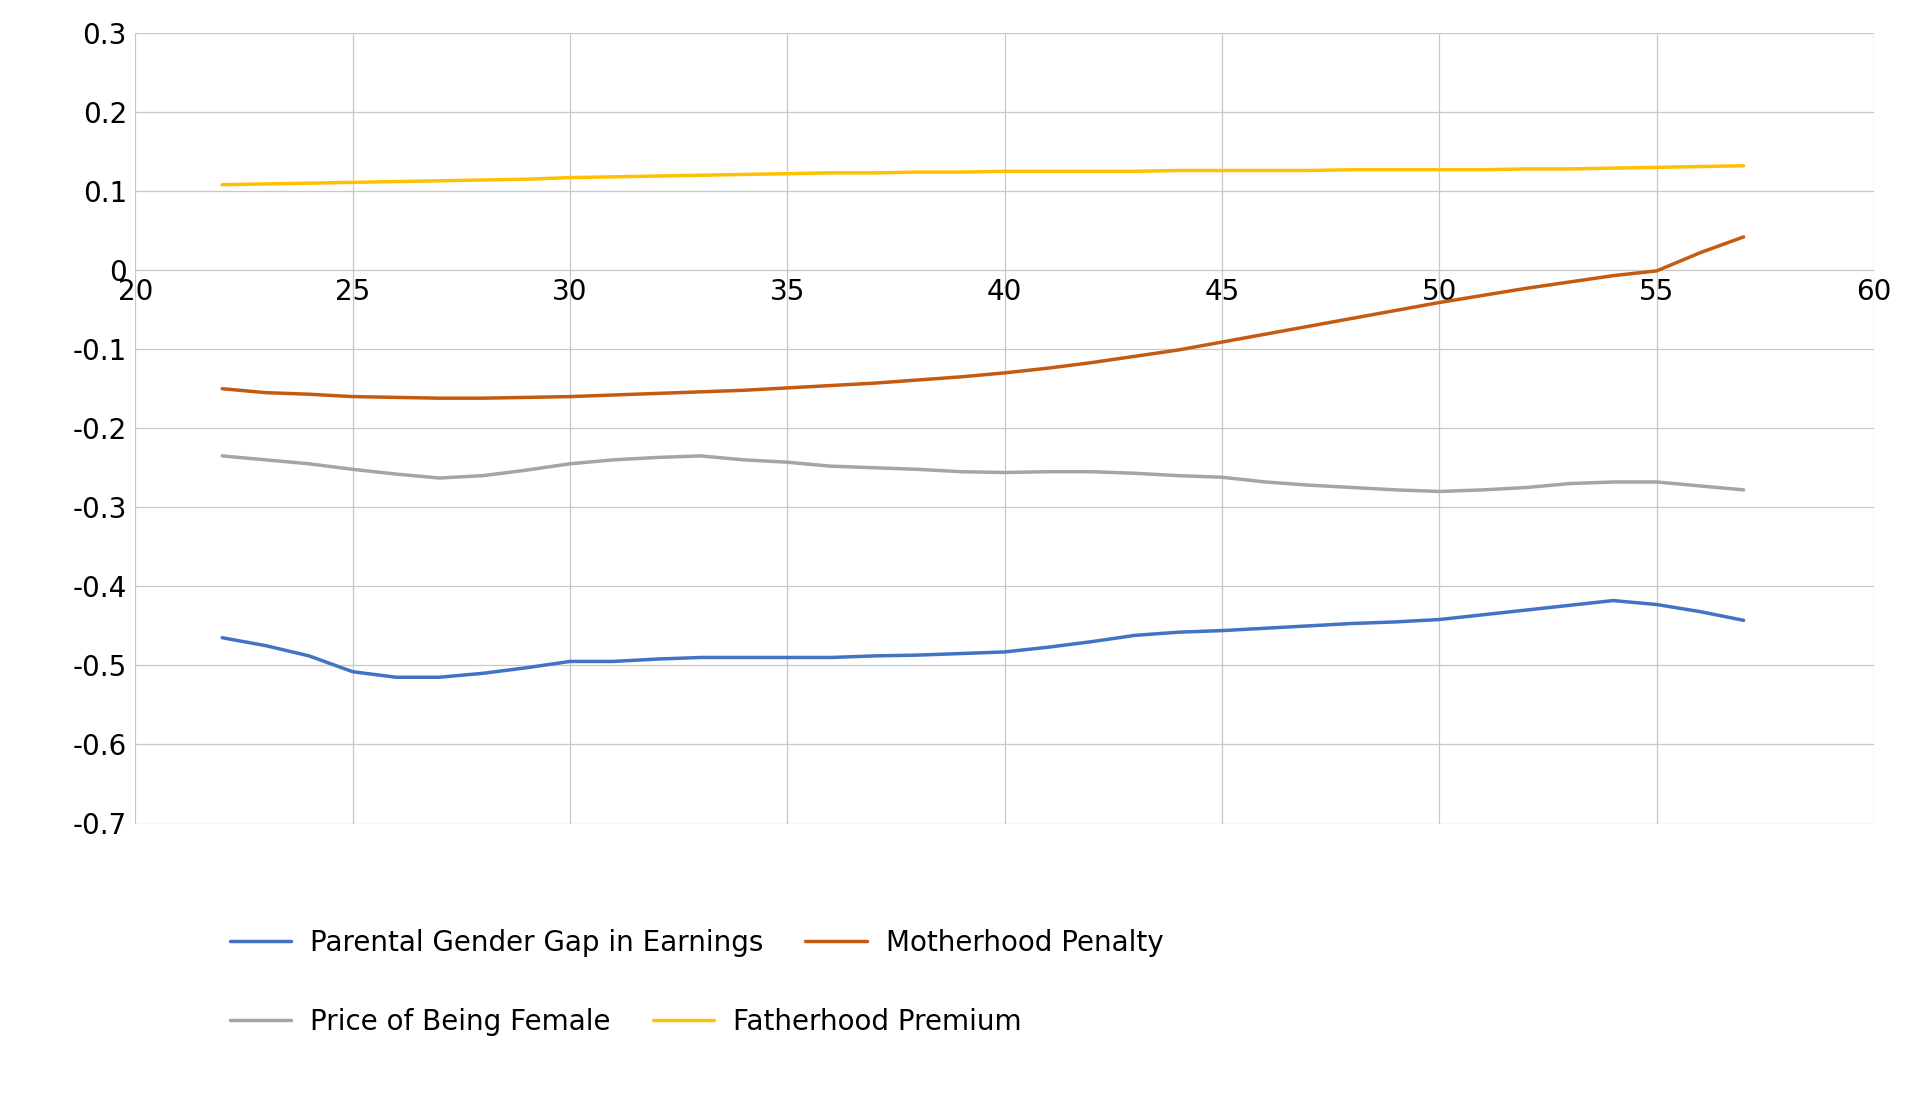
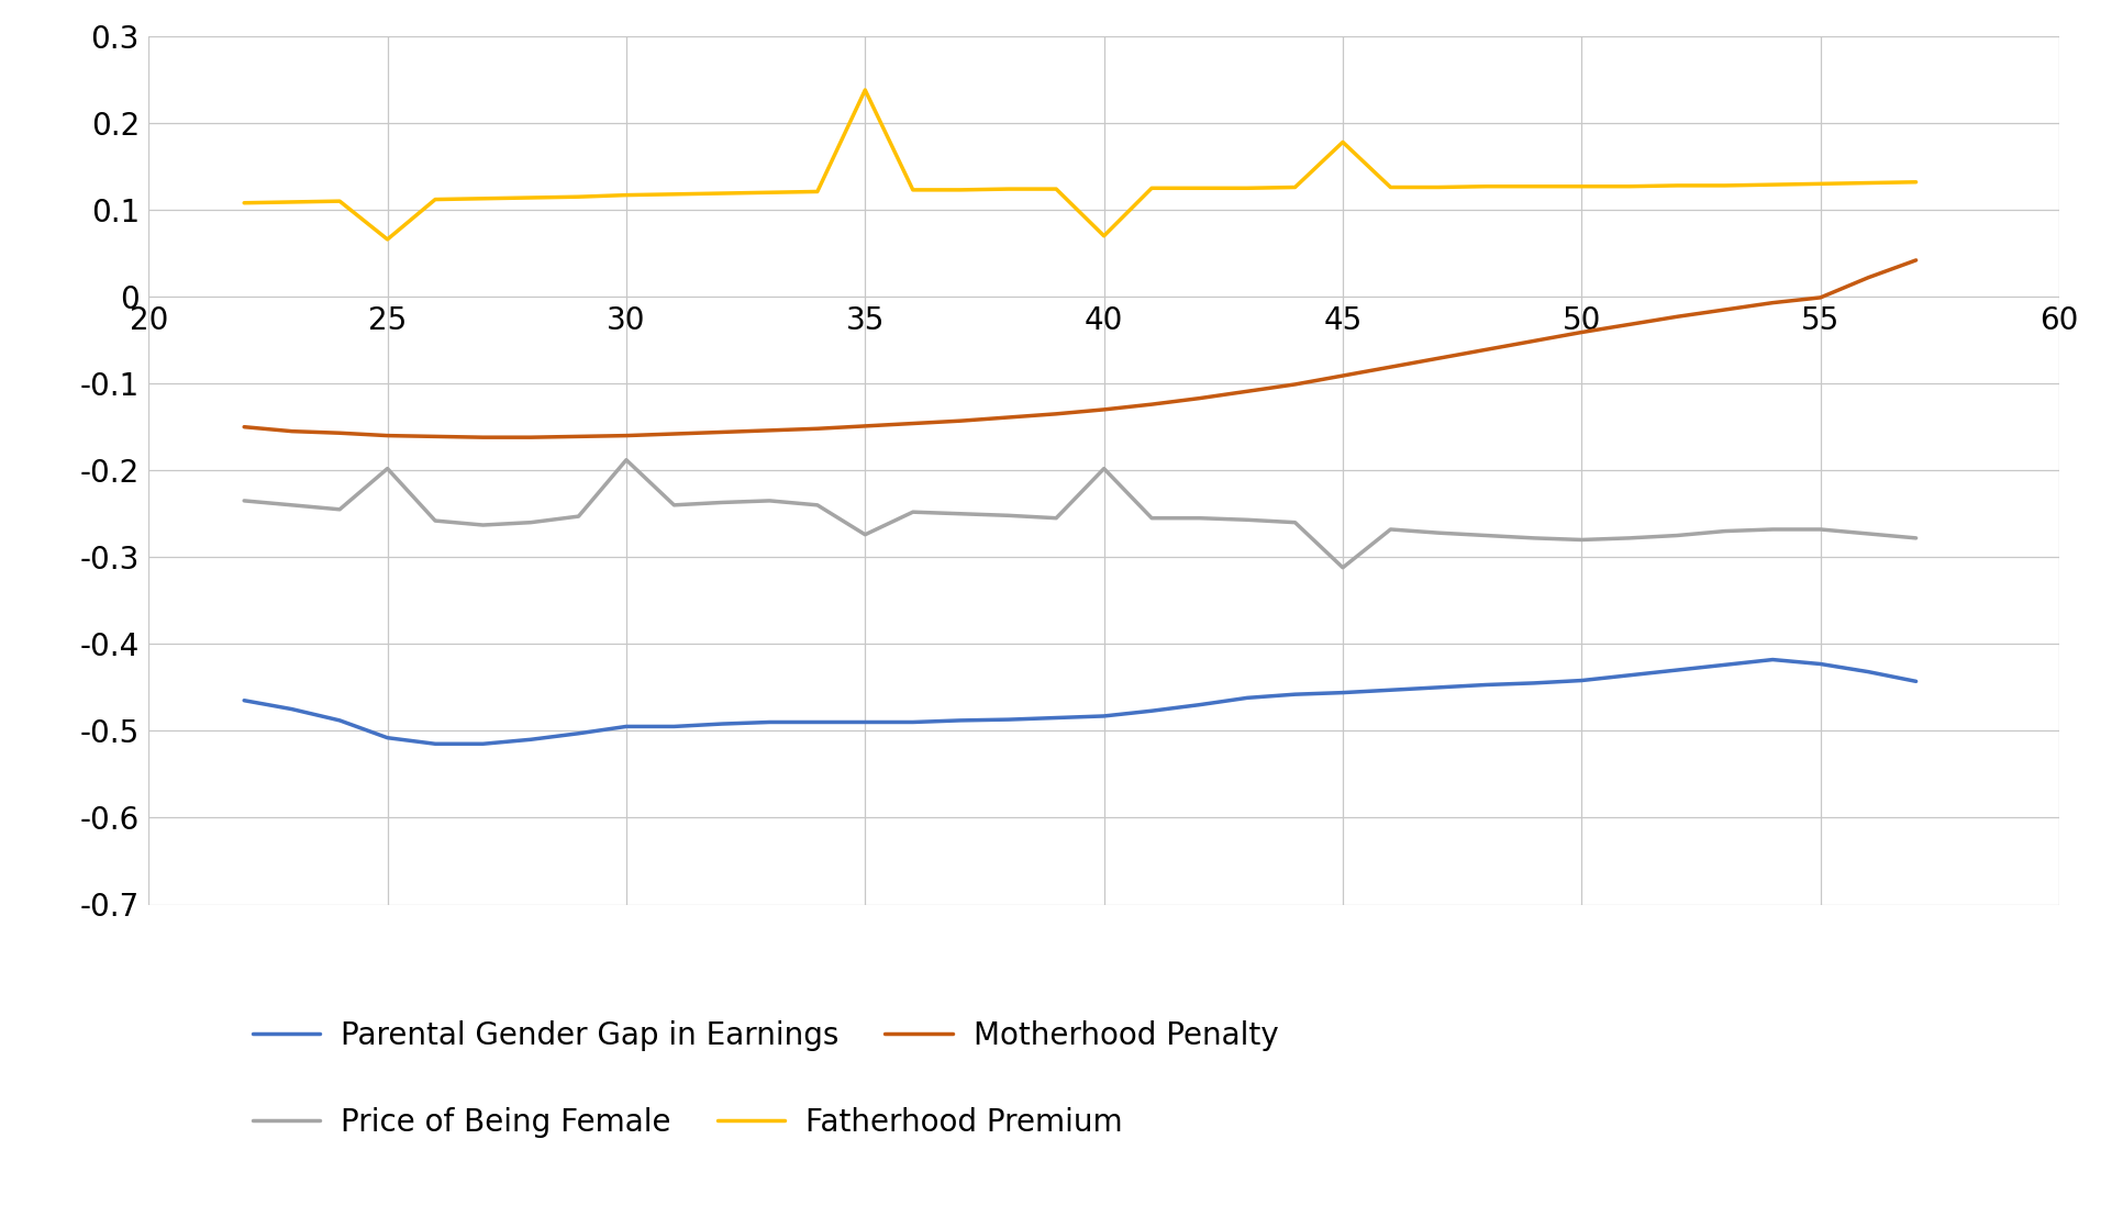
Price of Being Female/25: -0.252 -> -0.198
Fatherhood Premium/25: 0.111 -> 0.066
Price of Being Female/30: -0.245 -> -0.188
Price of Being Female/35: -0.243 -> -0.274
Fatherhood Premium/35: 0.122 -> 0.238
Price of Being Female/40: -0.256 -> -0.198
Fatherhood Premium/40: 0.125 -> 0.070
Price of Being Female/45: -0.262 -> -0.312
Fatherhood Premium/45: 0.126 -> 0.178
